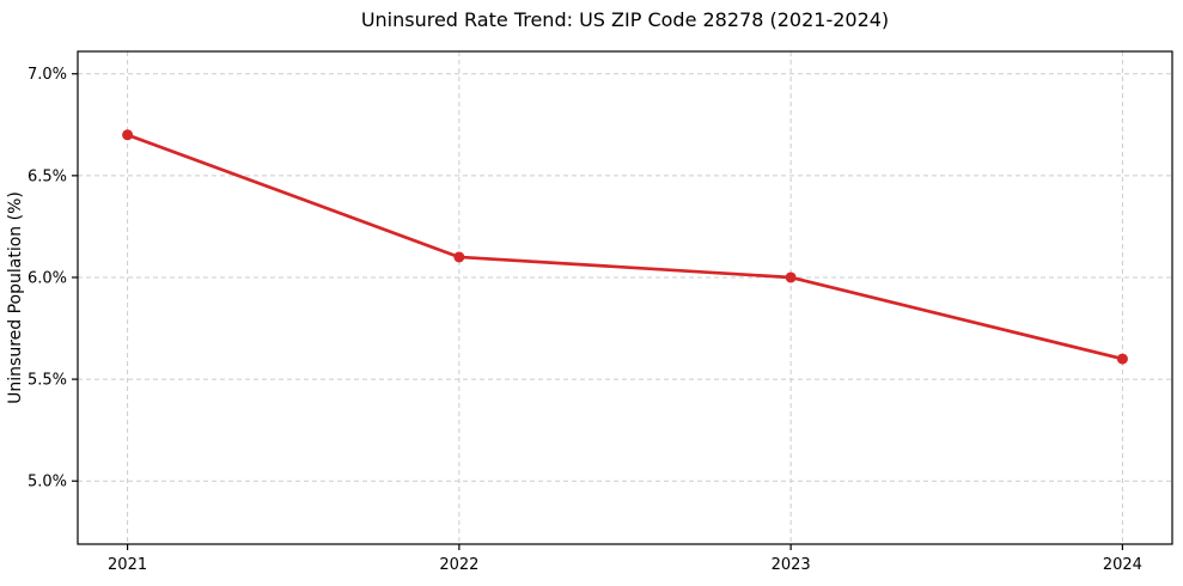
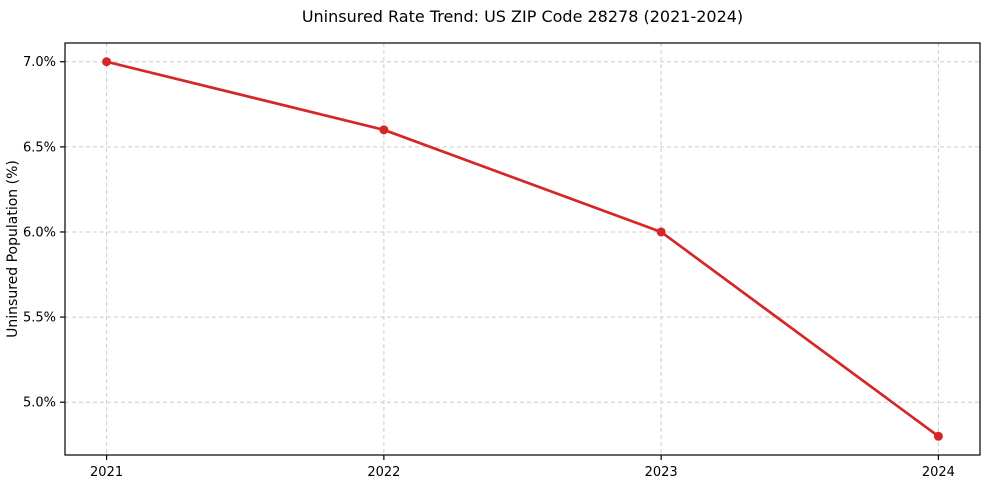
2021: 6.7% -> 7.0%
2022: 6.1% -> 6.6%
2024: 5.6% -> 4.8%
